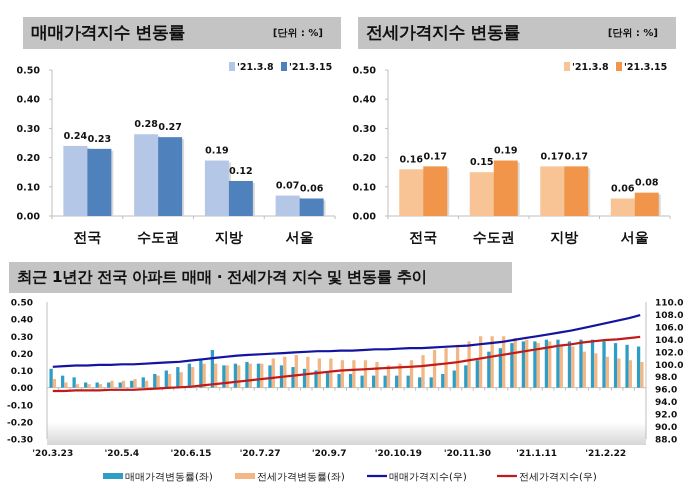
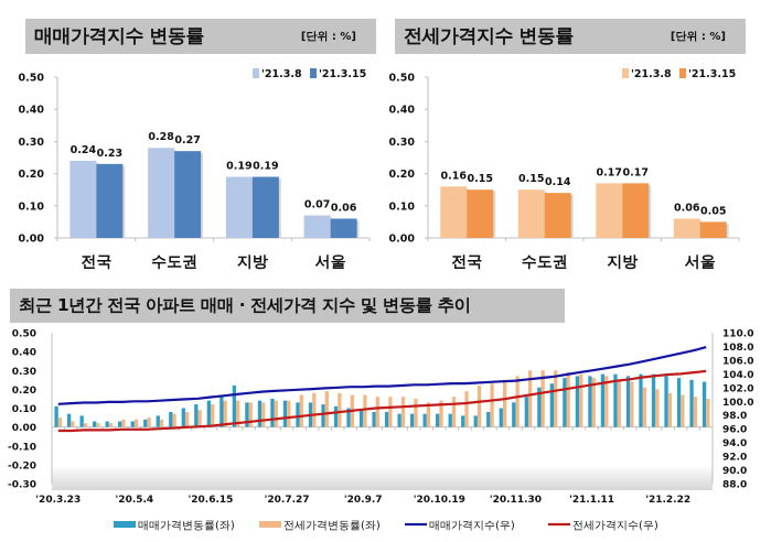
매매가격지수 변동률/'21.3.15/지방: 0.12 -> 0.19
전세가격지수 변동률/'21.3.15/전국: 0.17 -> 0.15
전세가격지수 변동률/'21.3.15/수도권: 0.19 -> 0.14
전세가격지수 변동률/'21.3.15/서울: 0.08 -> 0.05
